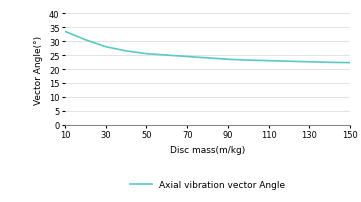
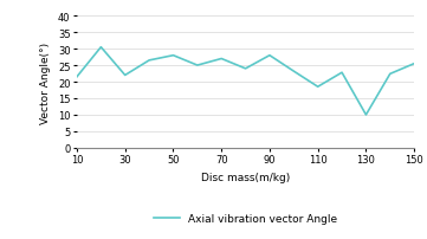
10: 33.5 -> 21.5
30: 28.0 -> 22.0
50: 25.5 -> 28.0
70: 24.5 -> 27.0
90: 23.5 -> 28.0
110: 23.0 -> 18.5
130: 22.6 -> 10.0
150: 22.3 -> 25.5
